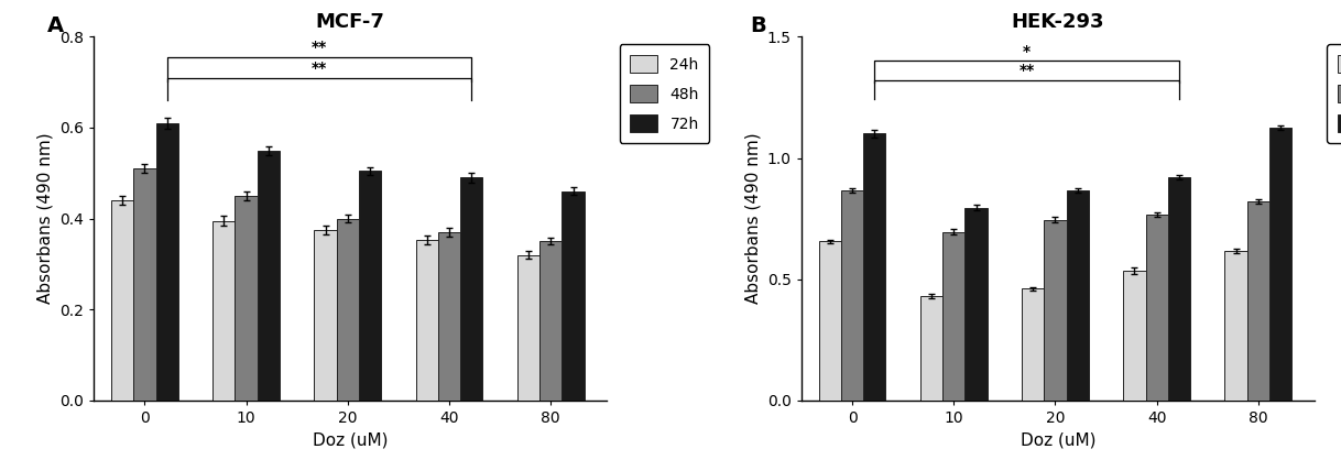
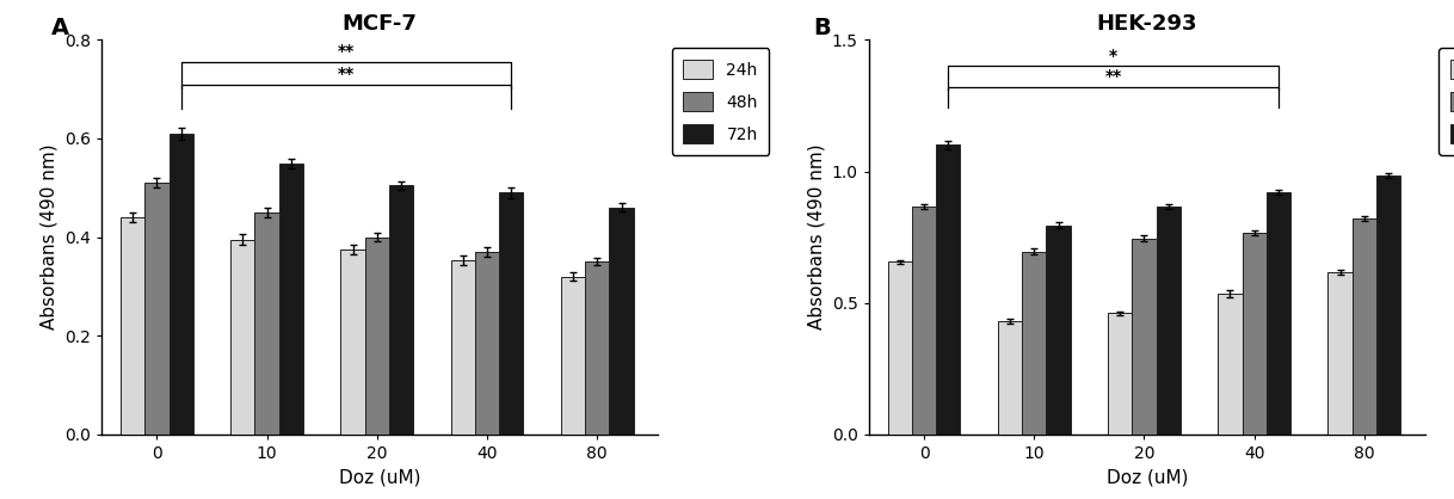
HEK-293/72h/80: 1.125 -> 0.985
